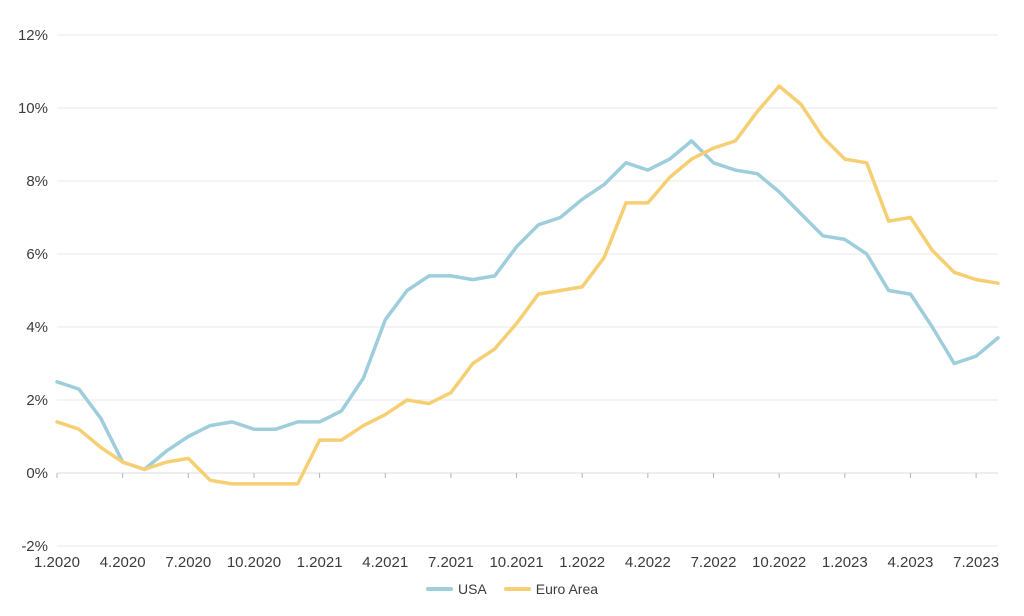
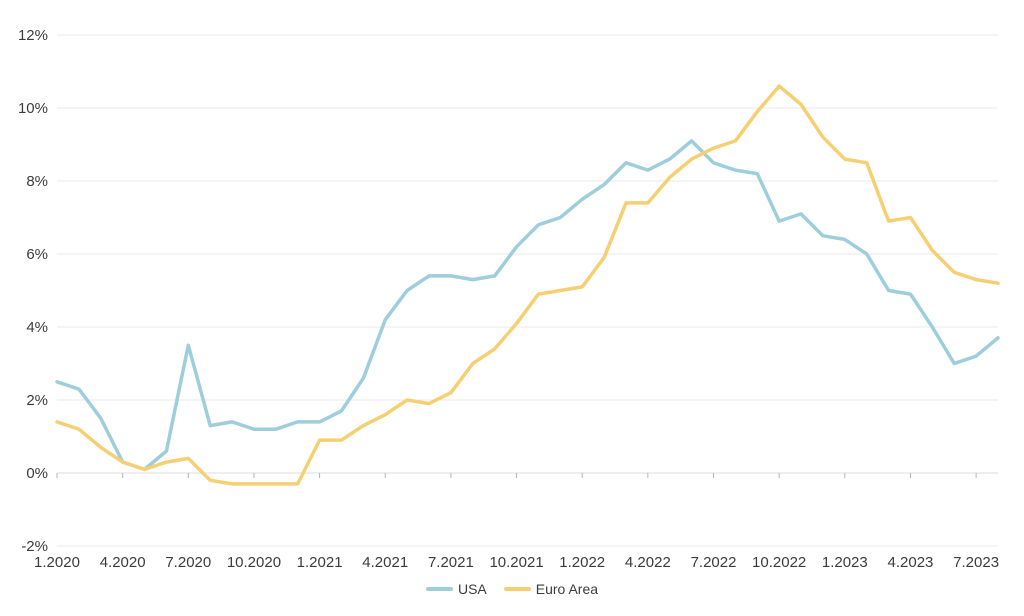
USA/7.2020: 1.0% -> 3.5%
USA/10.2022: 7.7% -> 6.9%
